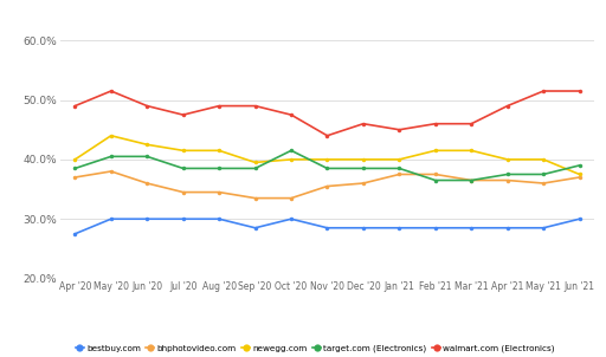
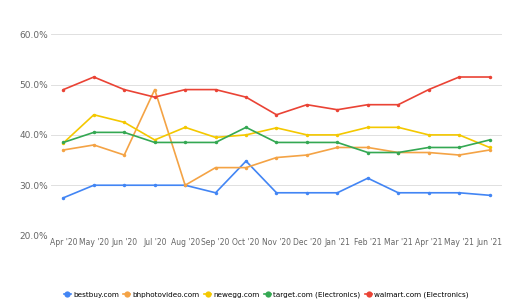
newegg.com/Apr '20: 40.0% -> 38.4%
bhphotovideo.com/Jul '20: 34.5% -> 49.0%
newegg.com/Jul '20: 41.5% -> 39.0%
bhphotovideo.com/Aug '20: 34.5% -> 30.0%
bestbuy.com/Oct '20: 30.0% -> 34.8%
newegg.com/Nov '20: 40.0% -> 41.4%
bestbuy.com/Feb '21: 28.5% -> 31.4%
bestbuy.com/Jun '21: 30.0% -> 28.0%
